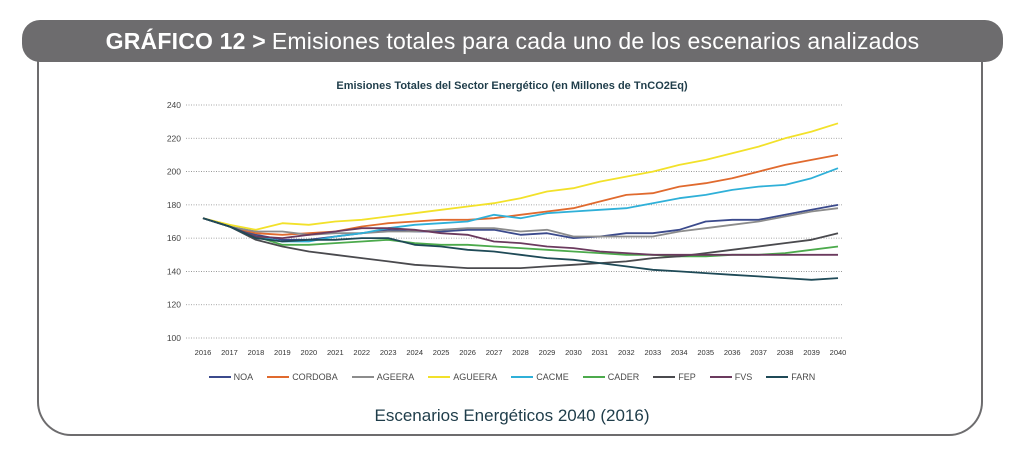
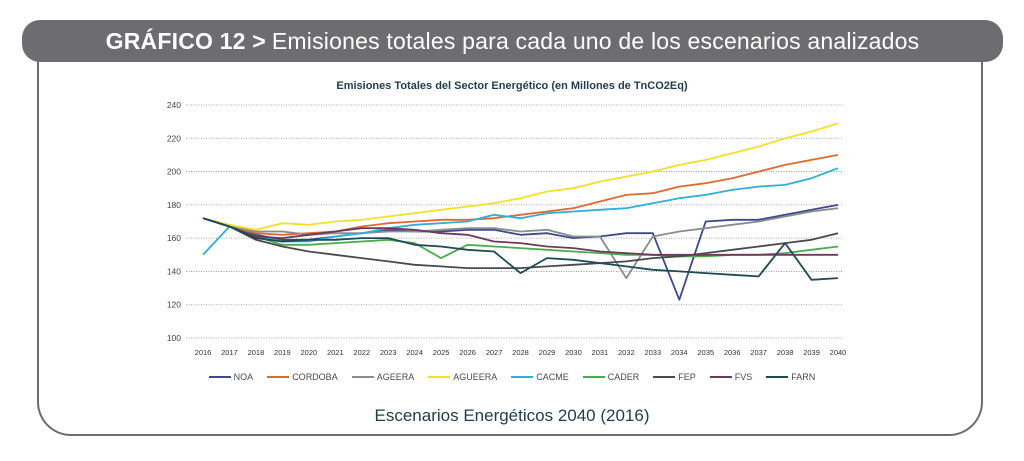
CACME/2016: 172 -> 150
CADER/2025: 156 -> 148
FARN/2028: 150 -> 139
AGEERA/2032: 161 -> 136
NOA/2034: 165 -> 123
FARN/2038: 136 -> 157
